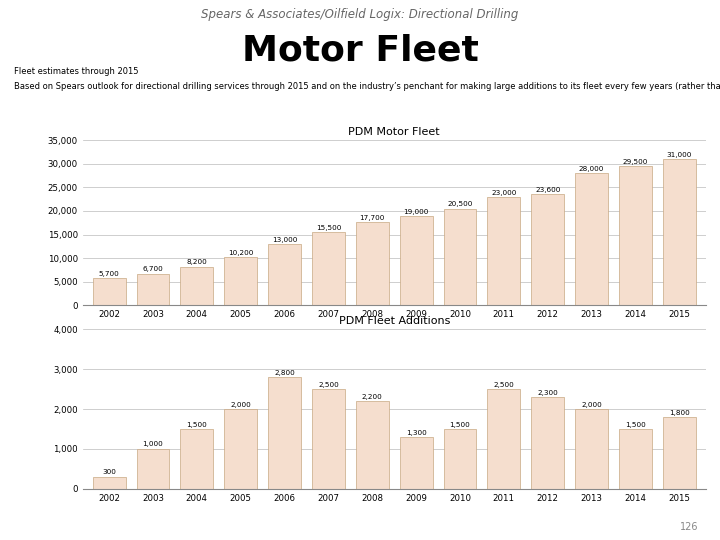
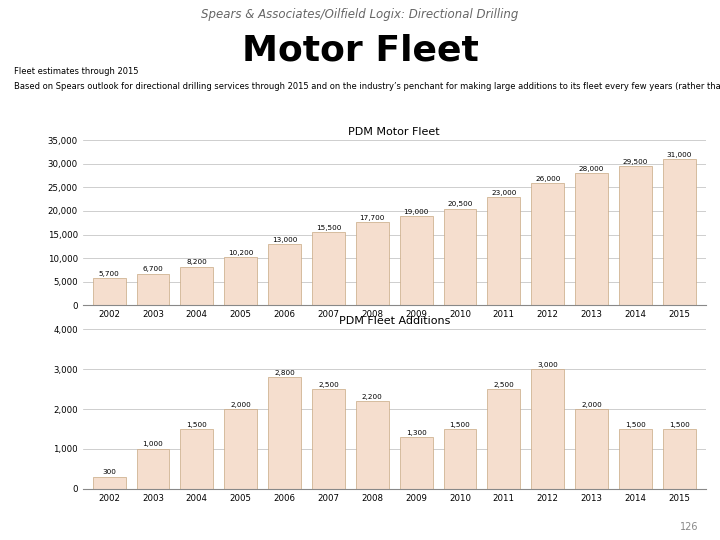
PDM Motor Fleet/2012: 23,600 -> 26,000
PDM Fleet Additions/2012: 2,300 -> 3,000
PDM Fleet Additions/2015: 1,800 -> 1,500
